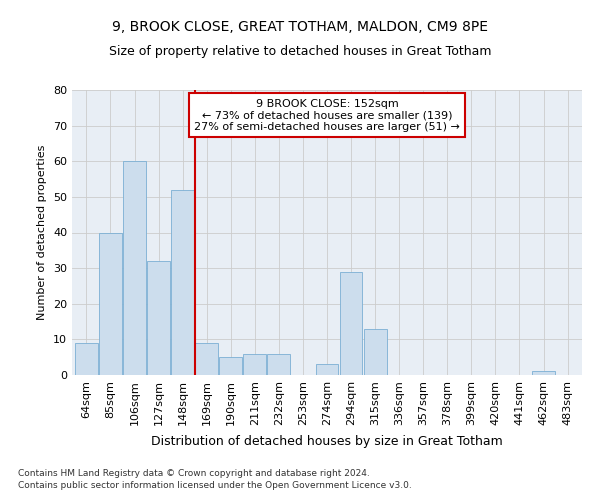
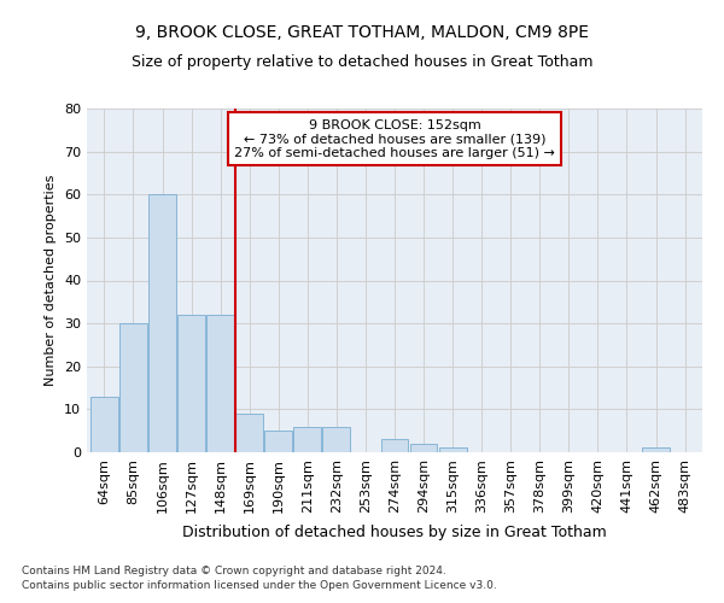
64sqm: 9 -> 13
85sqm: 40 -> 30
148sqm: 52 -> 32
294sqm: 29 -> 2
315sqm: 13 -> 1
